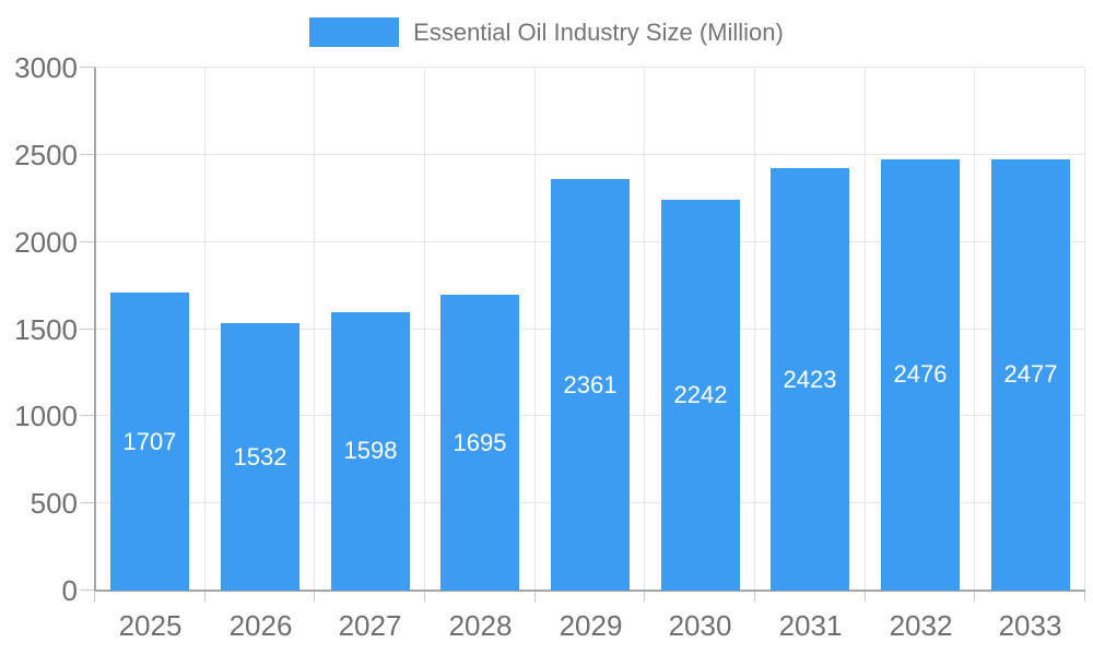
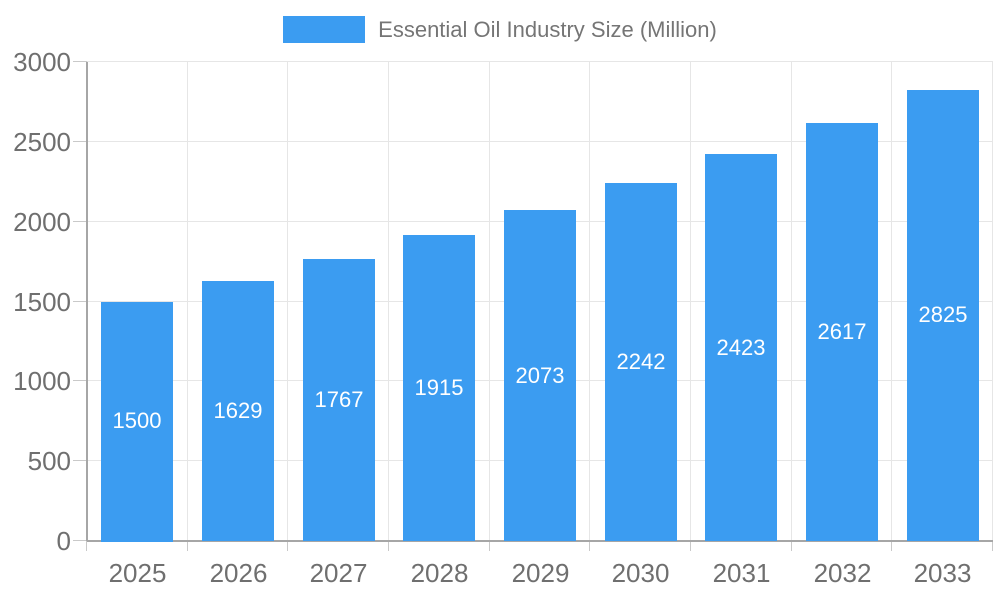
2025: 1707 -> 1500
2026: 1532 -> 1629
2027: 1598 -> 1767
2028: 1695 -> 1915
2029: 2361 -> 2073
2032: 2476 -> 2617
2033: 2477 -> 2825
